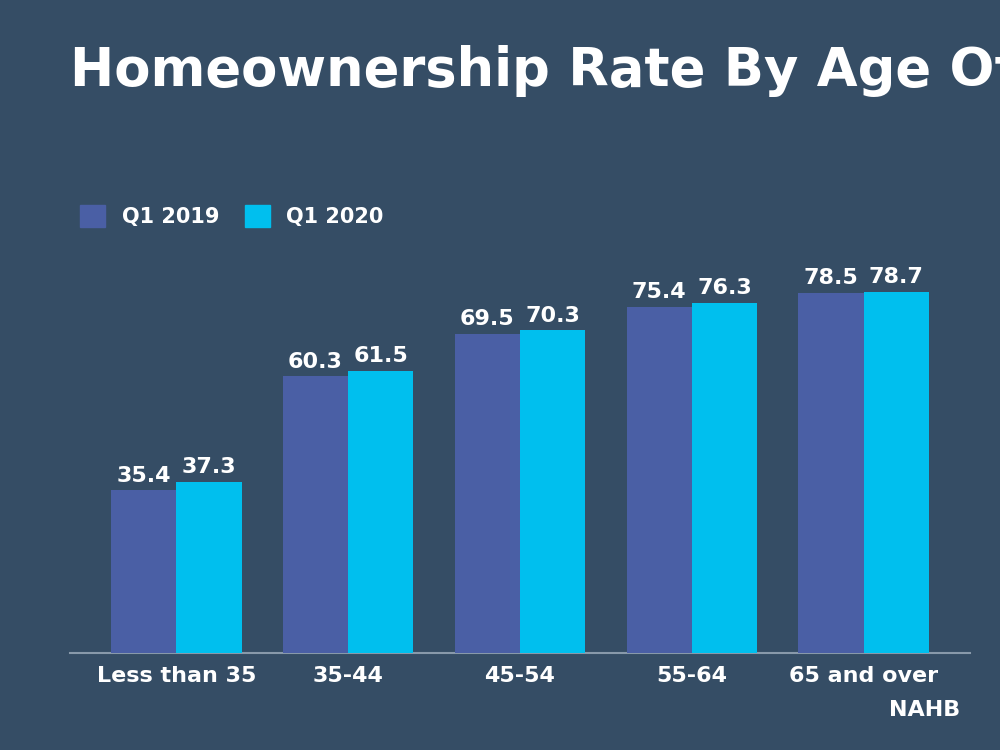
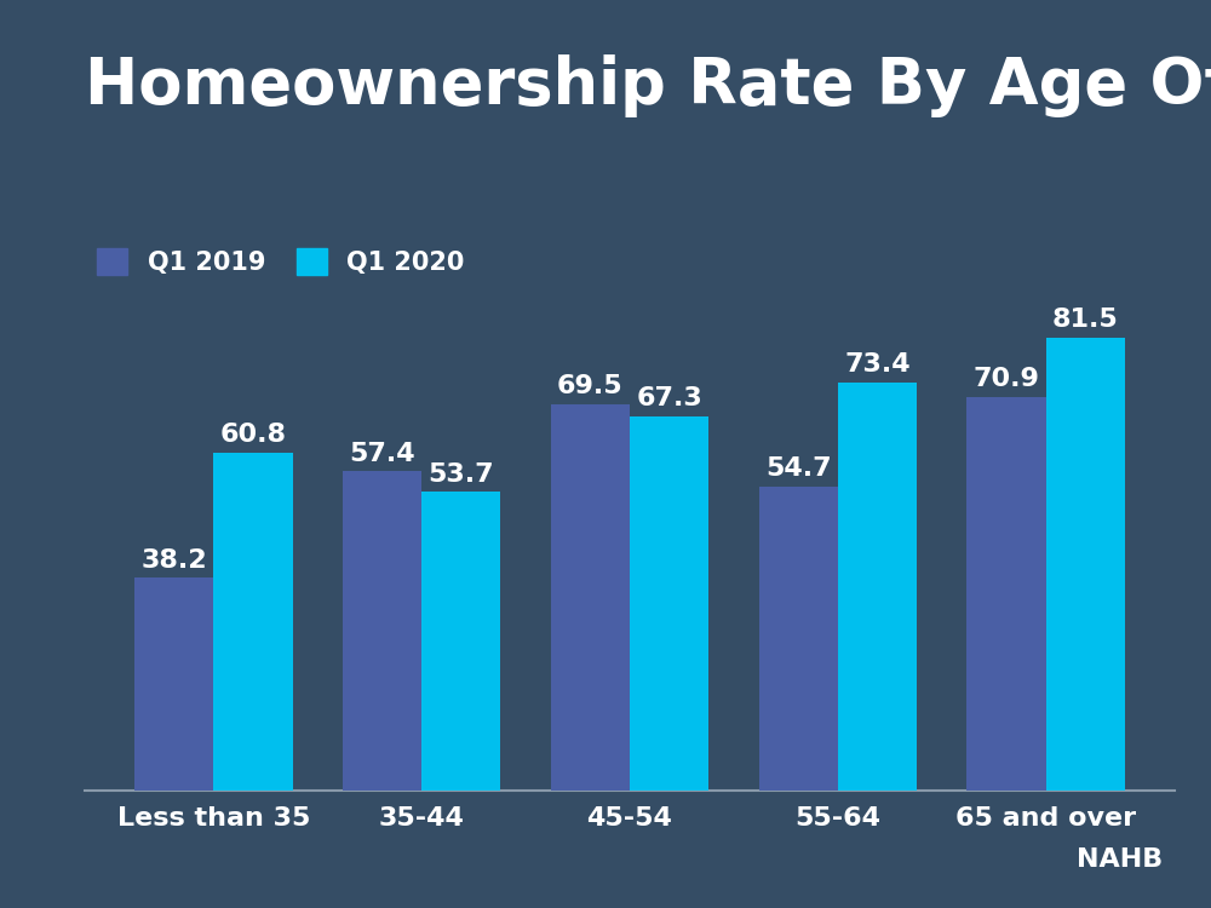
Q1 2019/Less than 35: 35.4 -> 38.2
Q1 2020/Less than 35: 37.3 -> 60.8
Q1 2019/35-44: 60.3 -> 57.4
Q1 2020/35-44: 61.5 -> 53.7
Q1 2020/45-54: 70.3 -> 67.3
Q1 2019/55-64: 75.4 -> 54.7
Q1 2020/55-64: 76.3 -> 73.4
Q1 2019/65 and over: 78.5 -> 70.9
Q1 2020/65 and over: 78.7 -> 81.5
